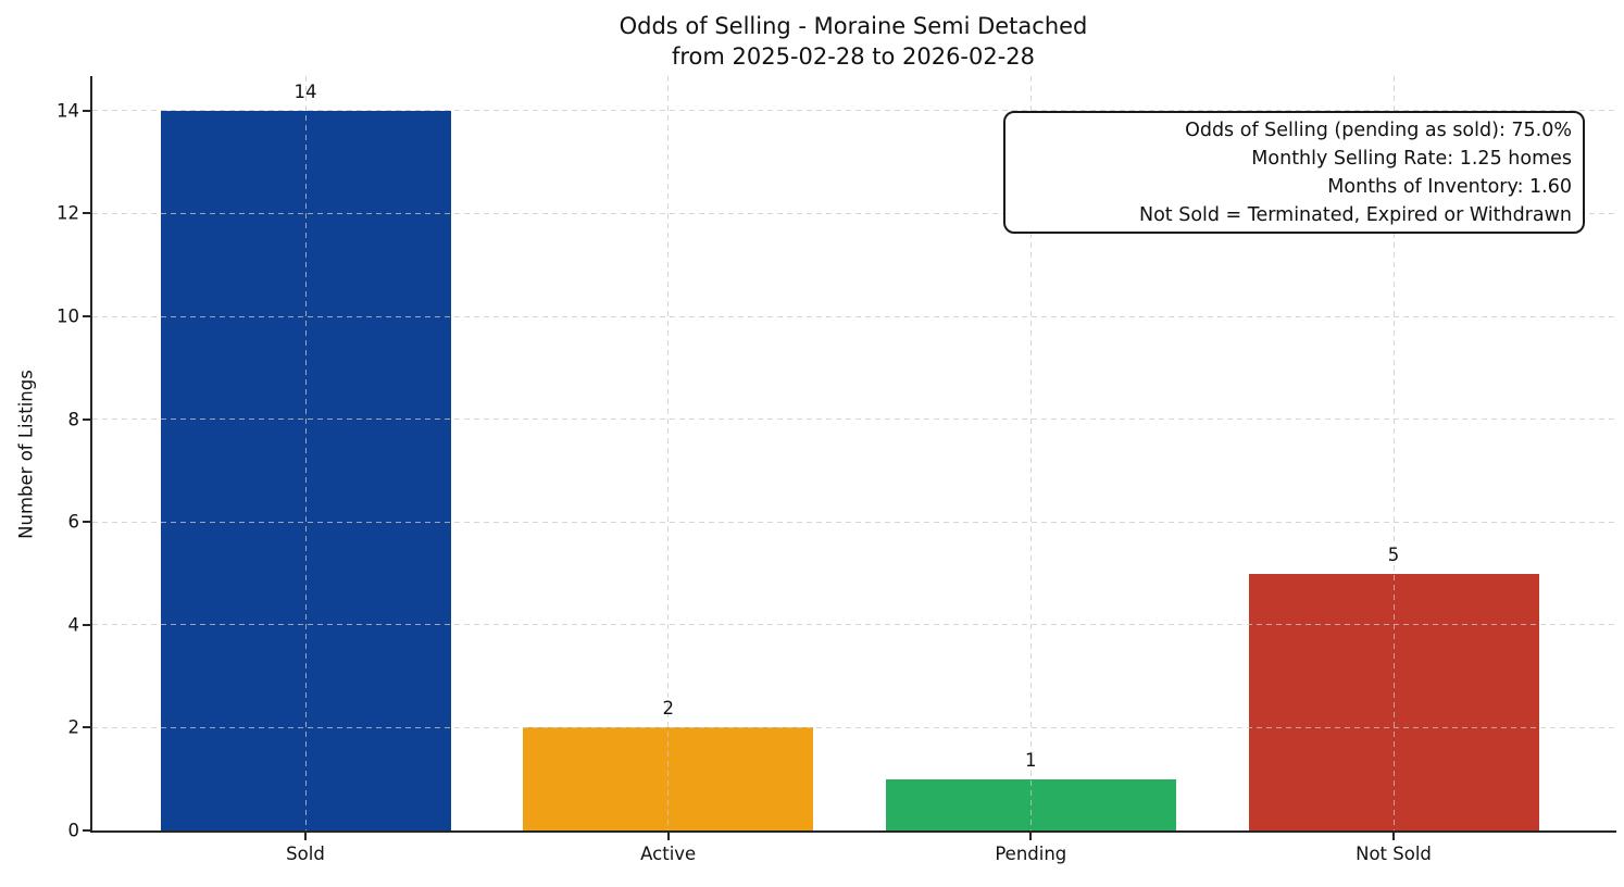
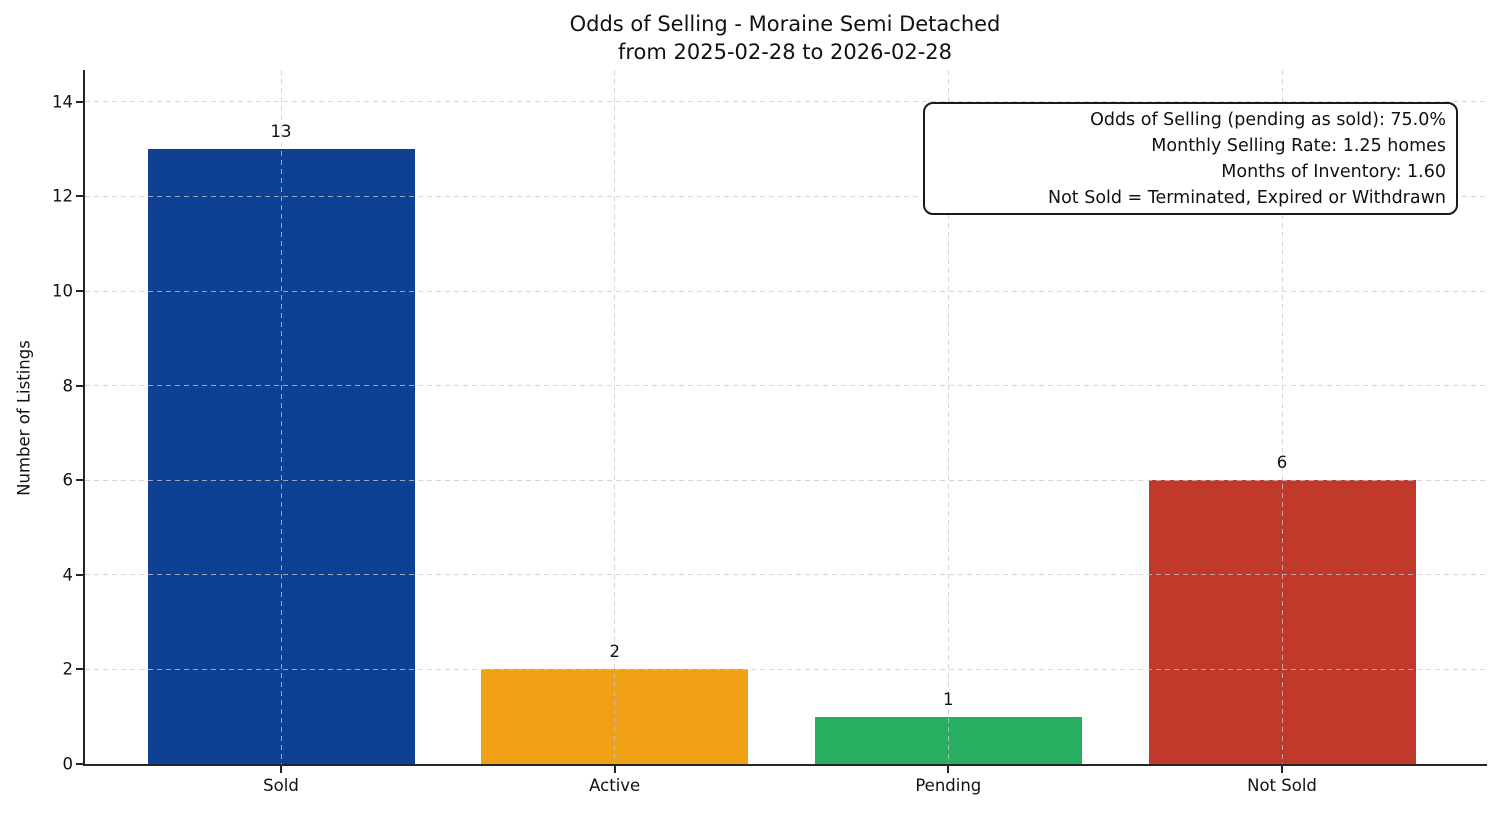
Sold: 14 -> 13
Not Sold: 5 -> 6
